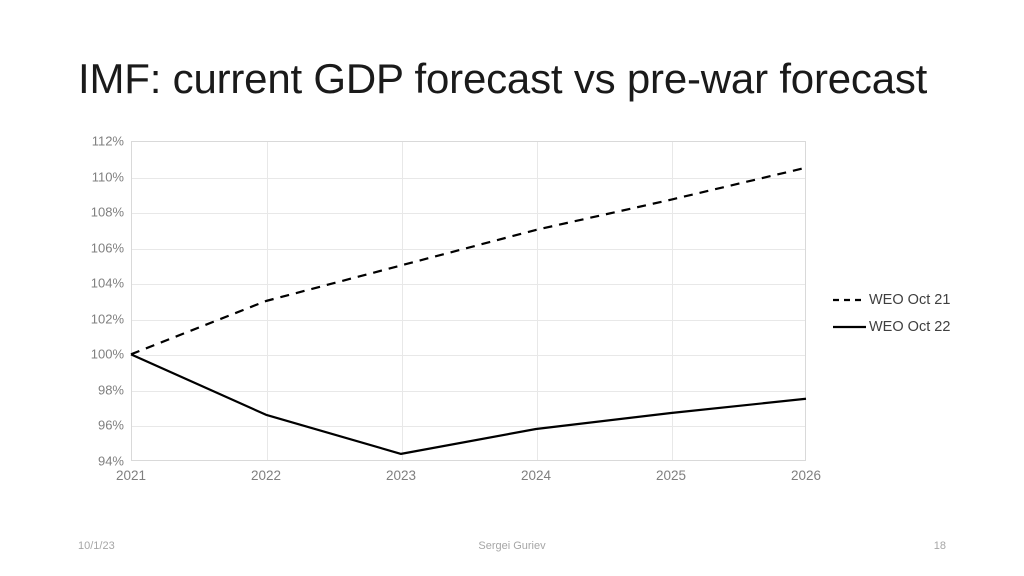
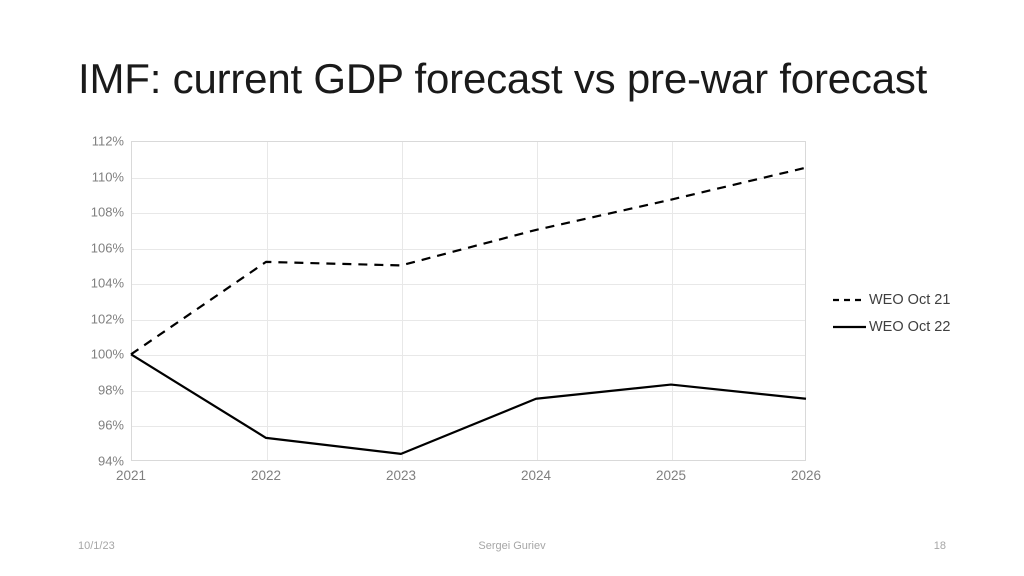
WEO Oct 21/2022: 103.0% -> 105.2%
WEO Oct 22/2022: 96.6% -> 95.3%
WEO Oct 22/2024: 95.8% -> 97.5%
WEO Oct 22/2025: 96.7% -> 98.3%
